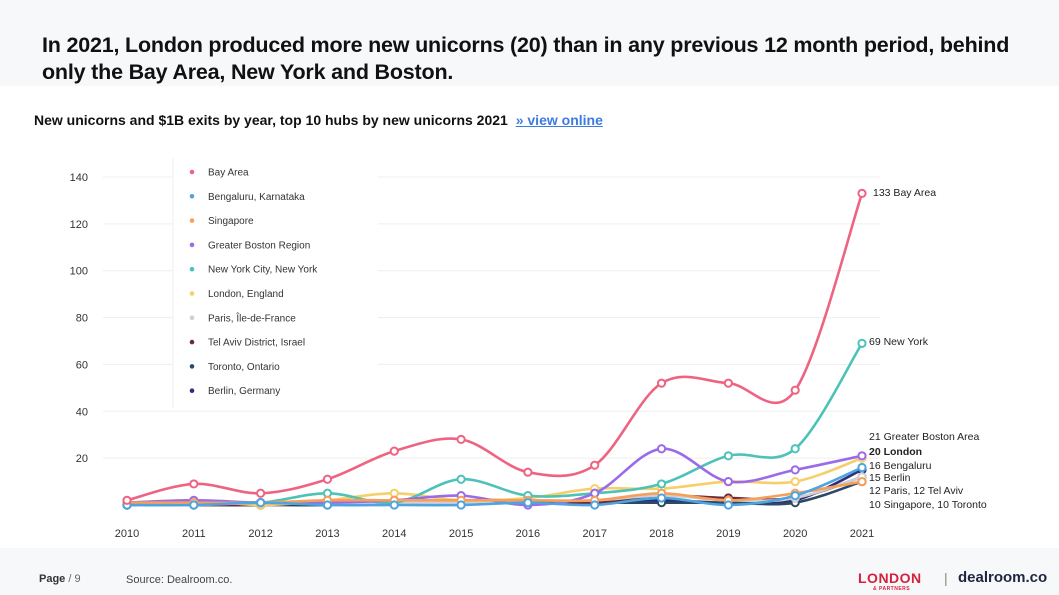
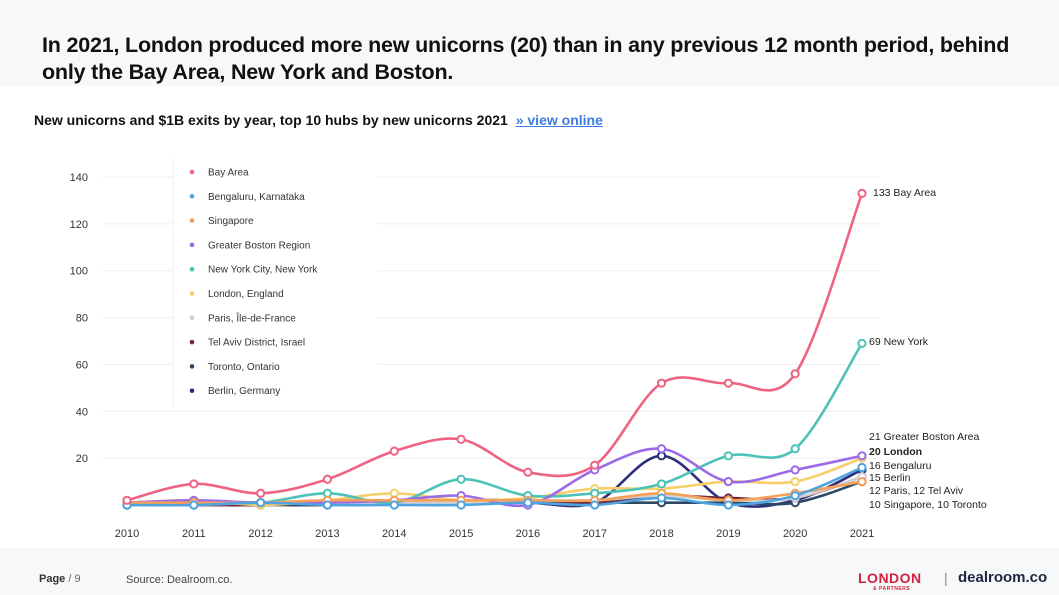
Greater Boston Region/2017: 5 -> 15
Berlin, Germany/2018: 2 -> 21
Bay Area/2020: 49 -> 56
